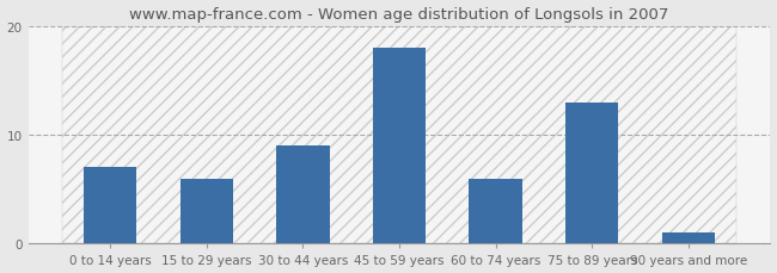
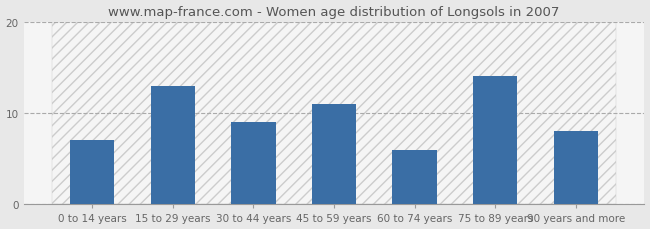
15 to 29 years: 6 -> 13
45 to 59 years: 18 -> 11
75 to 89 years: 13 -> 14
90 years and more: 1 -> 8
